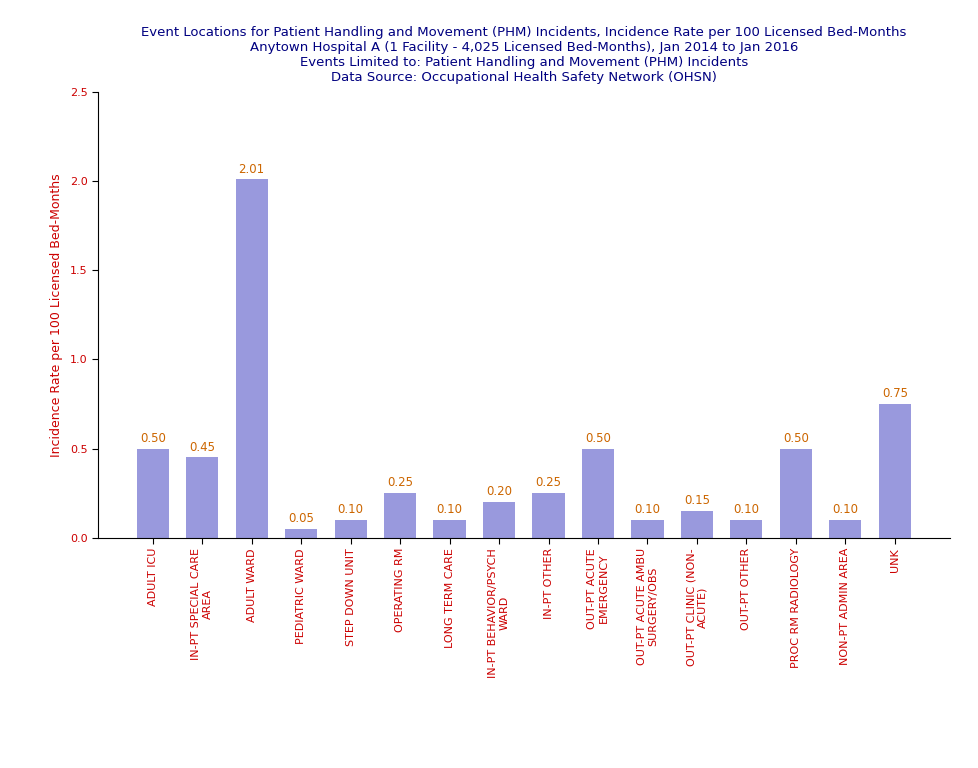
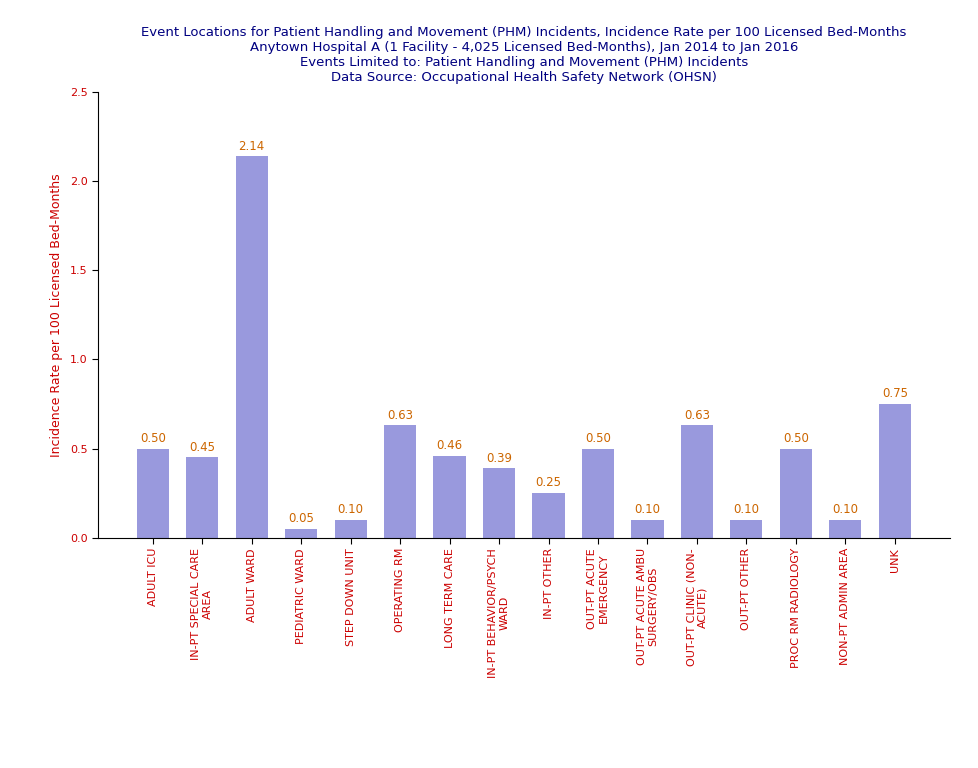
ADULT WARD: 2.01 -> 2.14
OPERATING RM: 0.25 -> 0.63
LONG TERM CARE: 0.10 -> 0.46
IN-PT BEHAVIOR/PSYCH WARD: 0.20 -> 0.39
OUT-PT CLINIC (NON- ACUTE): 0.15 -> 0.63
